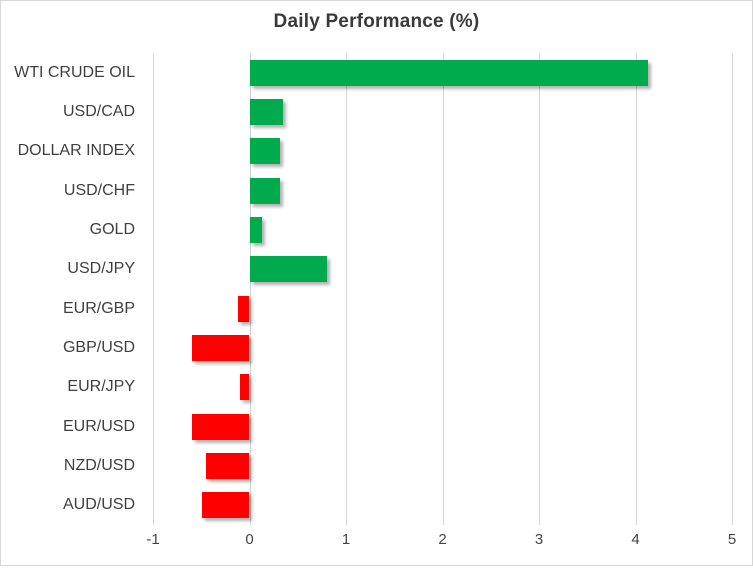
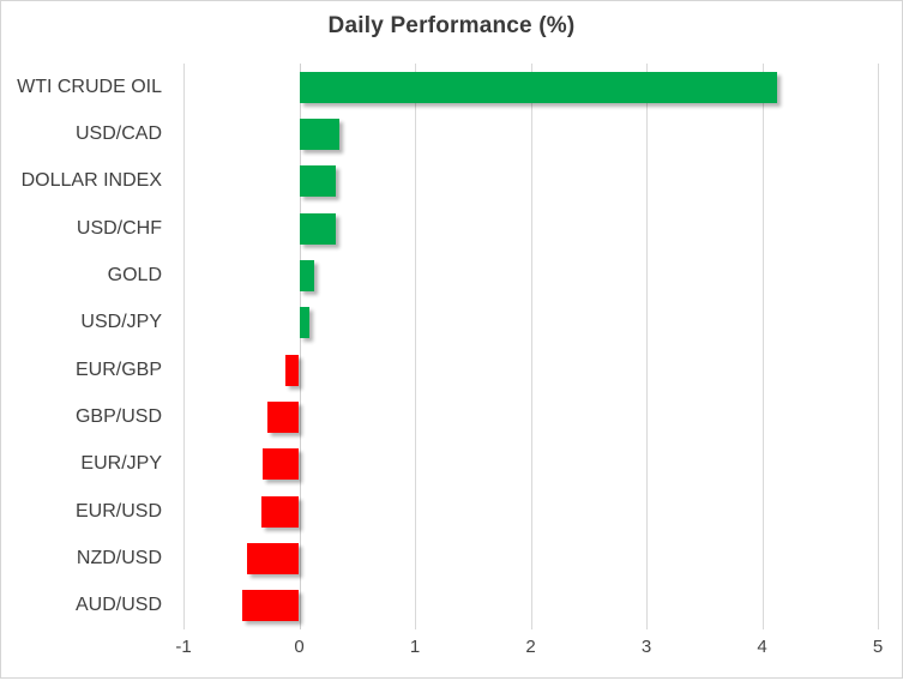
USD/JPY: 0.8 -> 0.1
GBP/USD: -0.6 -> -0.3
EUR/JPY: -0.1 -> -0.3
EUR/USD: -0.6 -> -0.3
